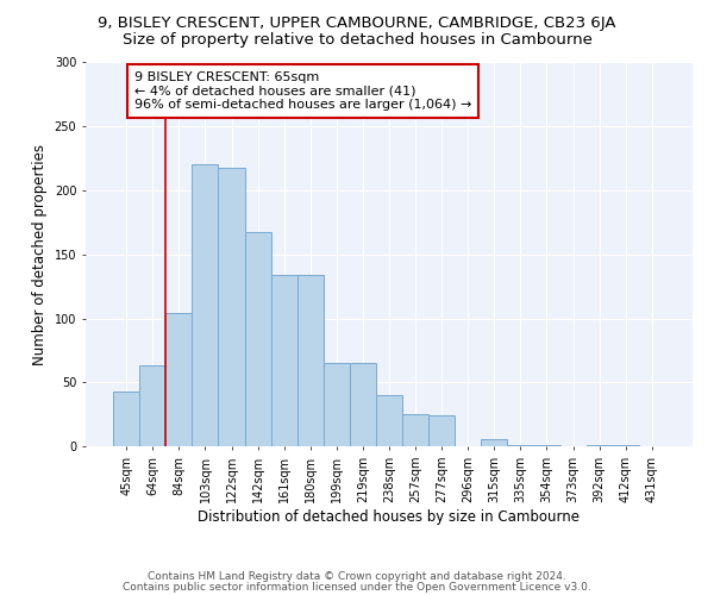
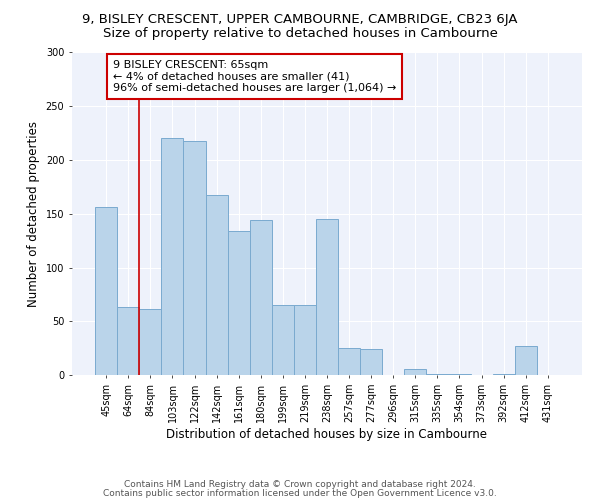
45sqm: 43 -> 156
84sqm: 104 -> 61
180sqm: 134 -> 144
238sqm: 40 -> 145
412sqm: 1 -> 27
